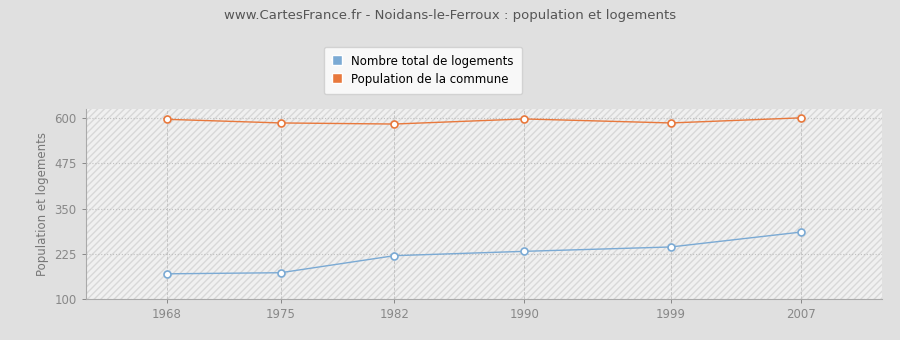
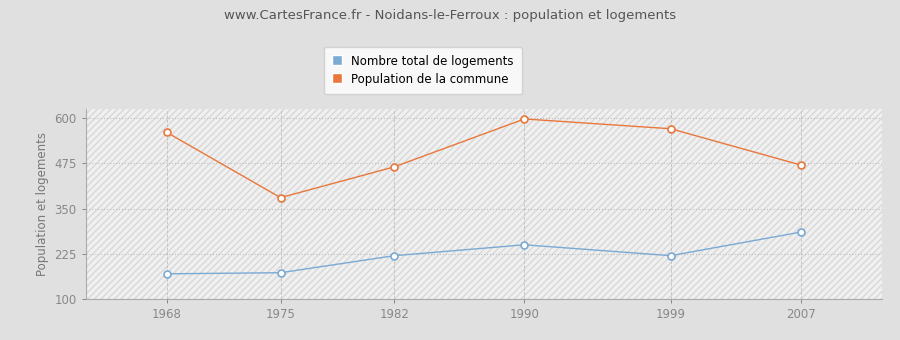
Population de la commune/1968: 596 -> 560
Population de la commune/1975: 586 -> 380
Population de la commune/1982: 583 -> 465
Nombre total de logements/1990: 232 -> 250
Nombre total de logements/1999: 244 -> 220
Population de la commune/1999: 586 -> 570
Population de la commune/2007: 600 -> 470
